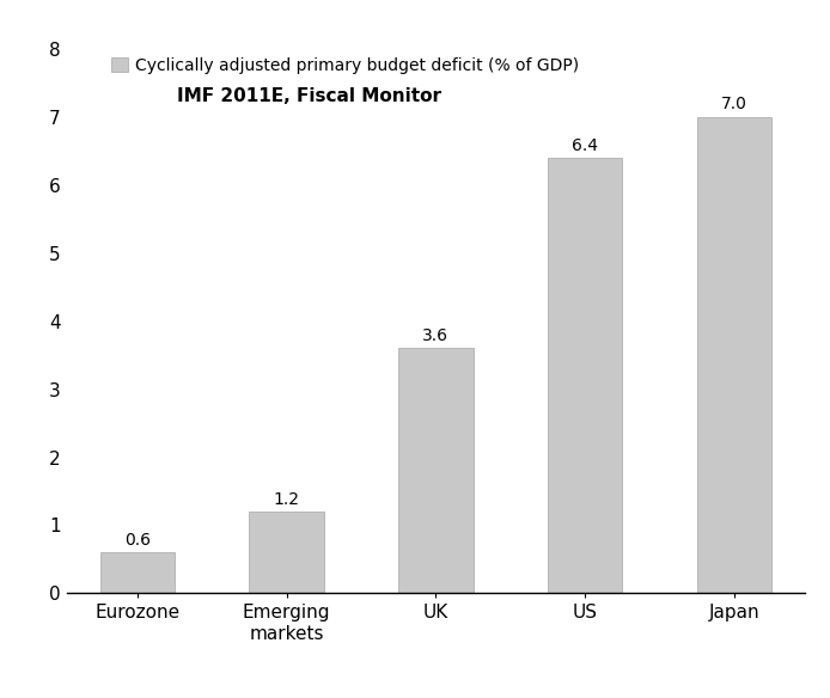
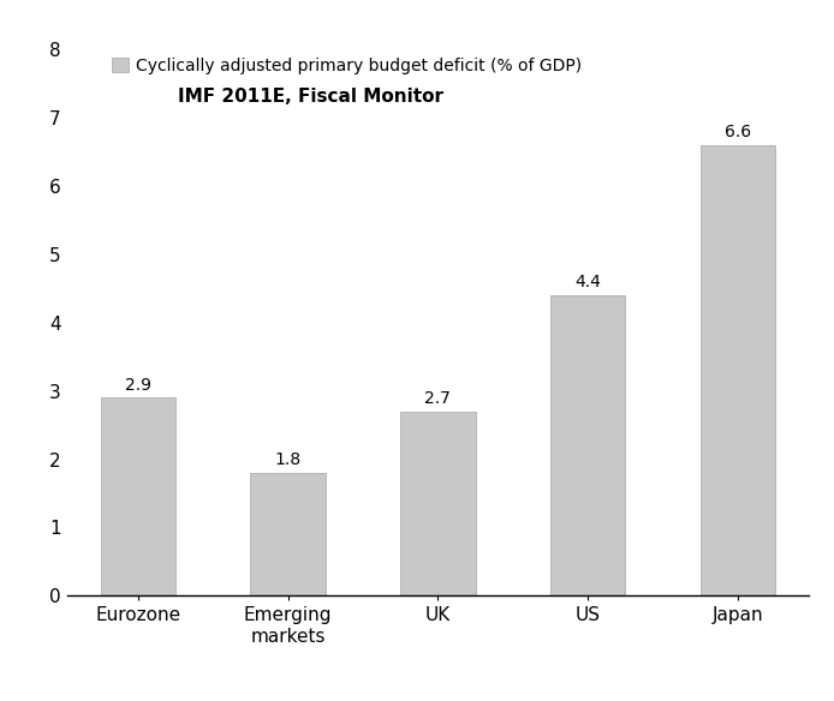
Eurozone: 0.6 -> 2.9
Emerging markets: 1.2 -> 1.8
UK: 3.6 -> 2.7
US: 6.4 -> 4.4
Japan: 7.0 -> 6.6
